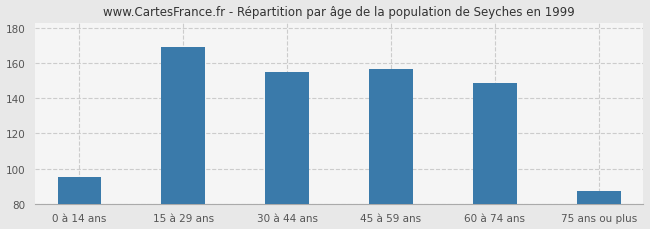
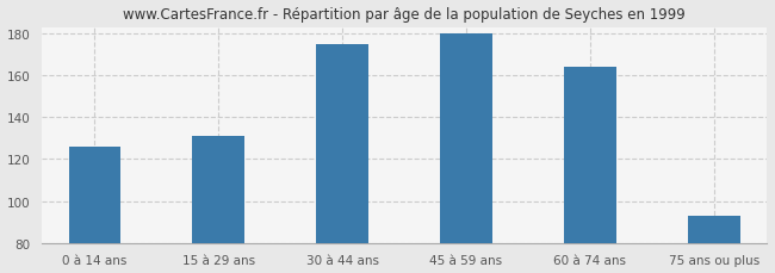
0 à 14 ans: 95 -> 126
15 à 29 ans: 169 -> 131
30 à 44 ans: 155 -> 175
45 à 59 ans: 157 -> 180
60 à 74 ans: 149 -> 164
75 ans ou plus: 87 -> 93
